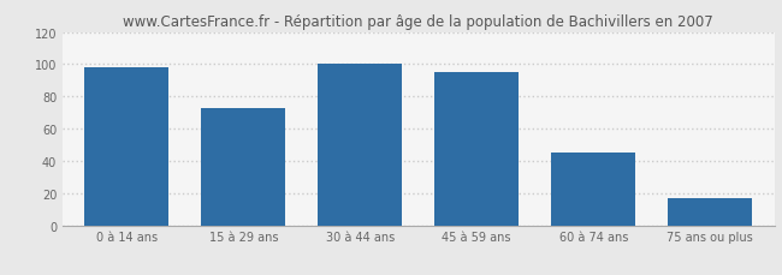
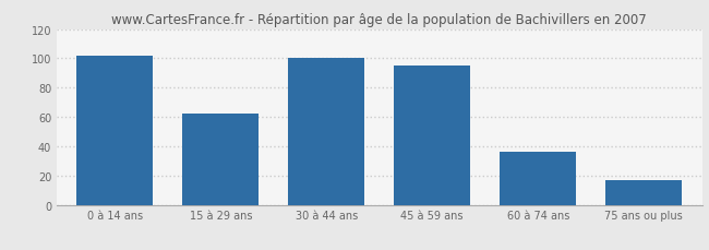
0 à 14 ans: 98 -> 102
15 à 29 ans: 73 -> 62
60 à 74 ans: 45 -> 36
